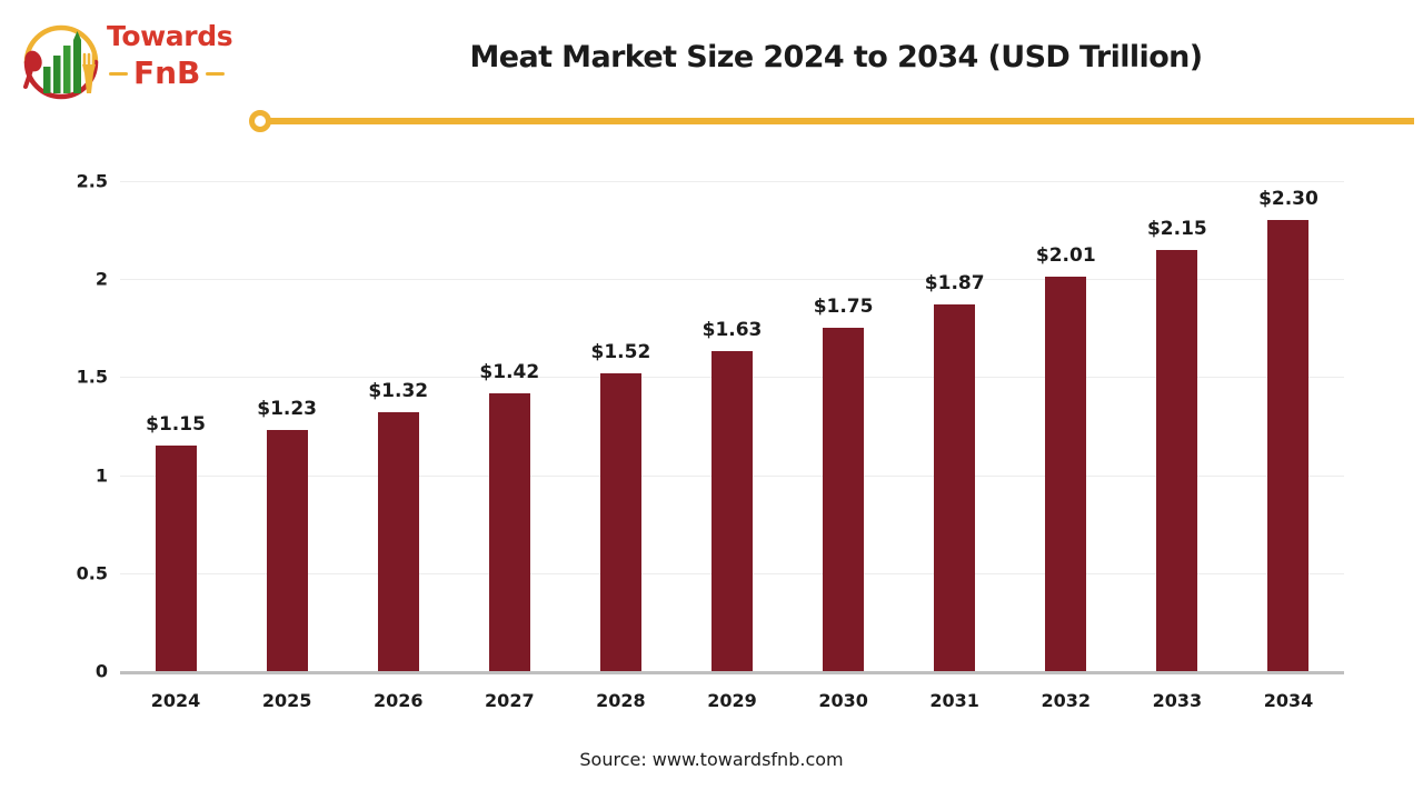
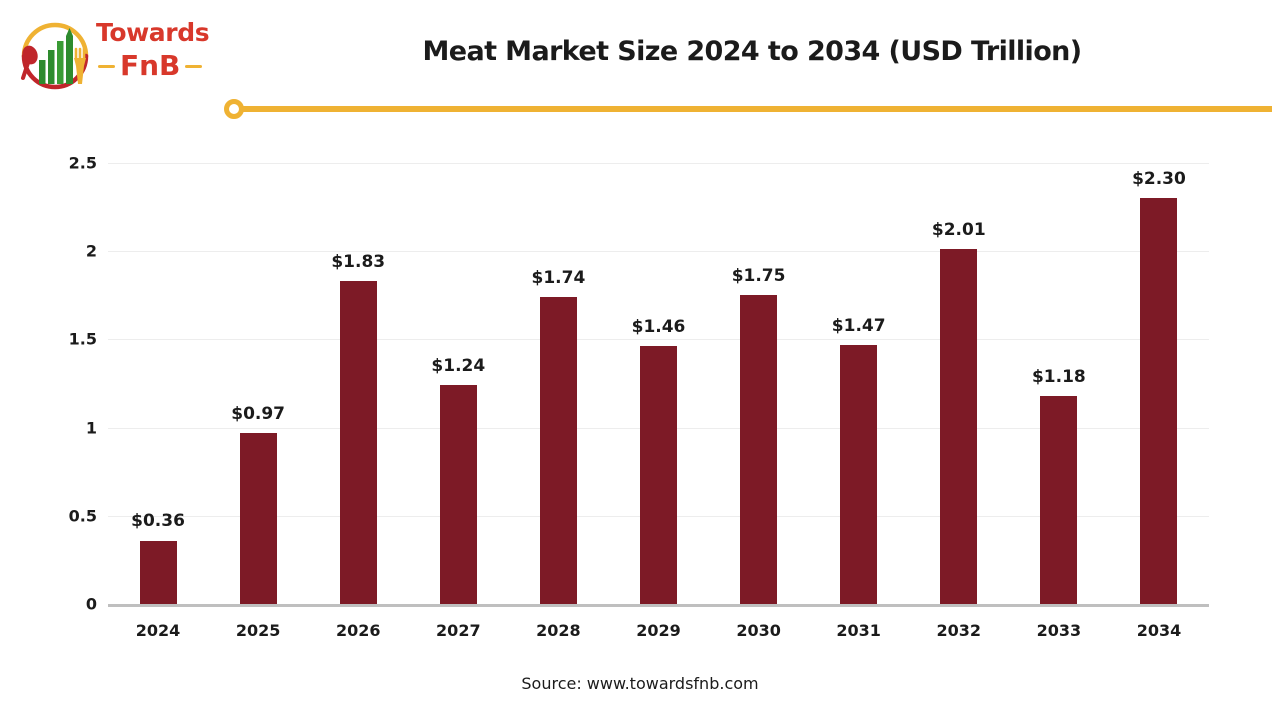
2024: $1.15 -> $0.36
2025: $1.23 -> $0.97
2026: $1.32 -> $1.83
2027: $1.42 -> $1.24
2028: $1.52 -> $1.74
2029: $1.63 -> $1.46
2031: $1.87 -> $1.47
2033: $2.15 -> $1.18
